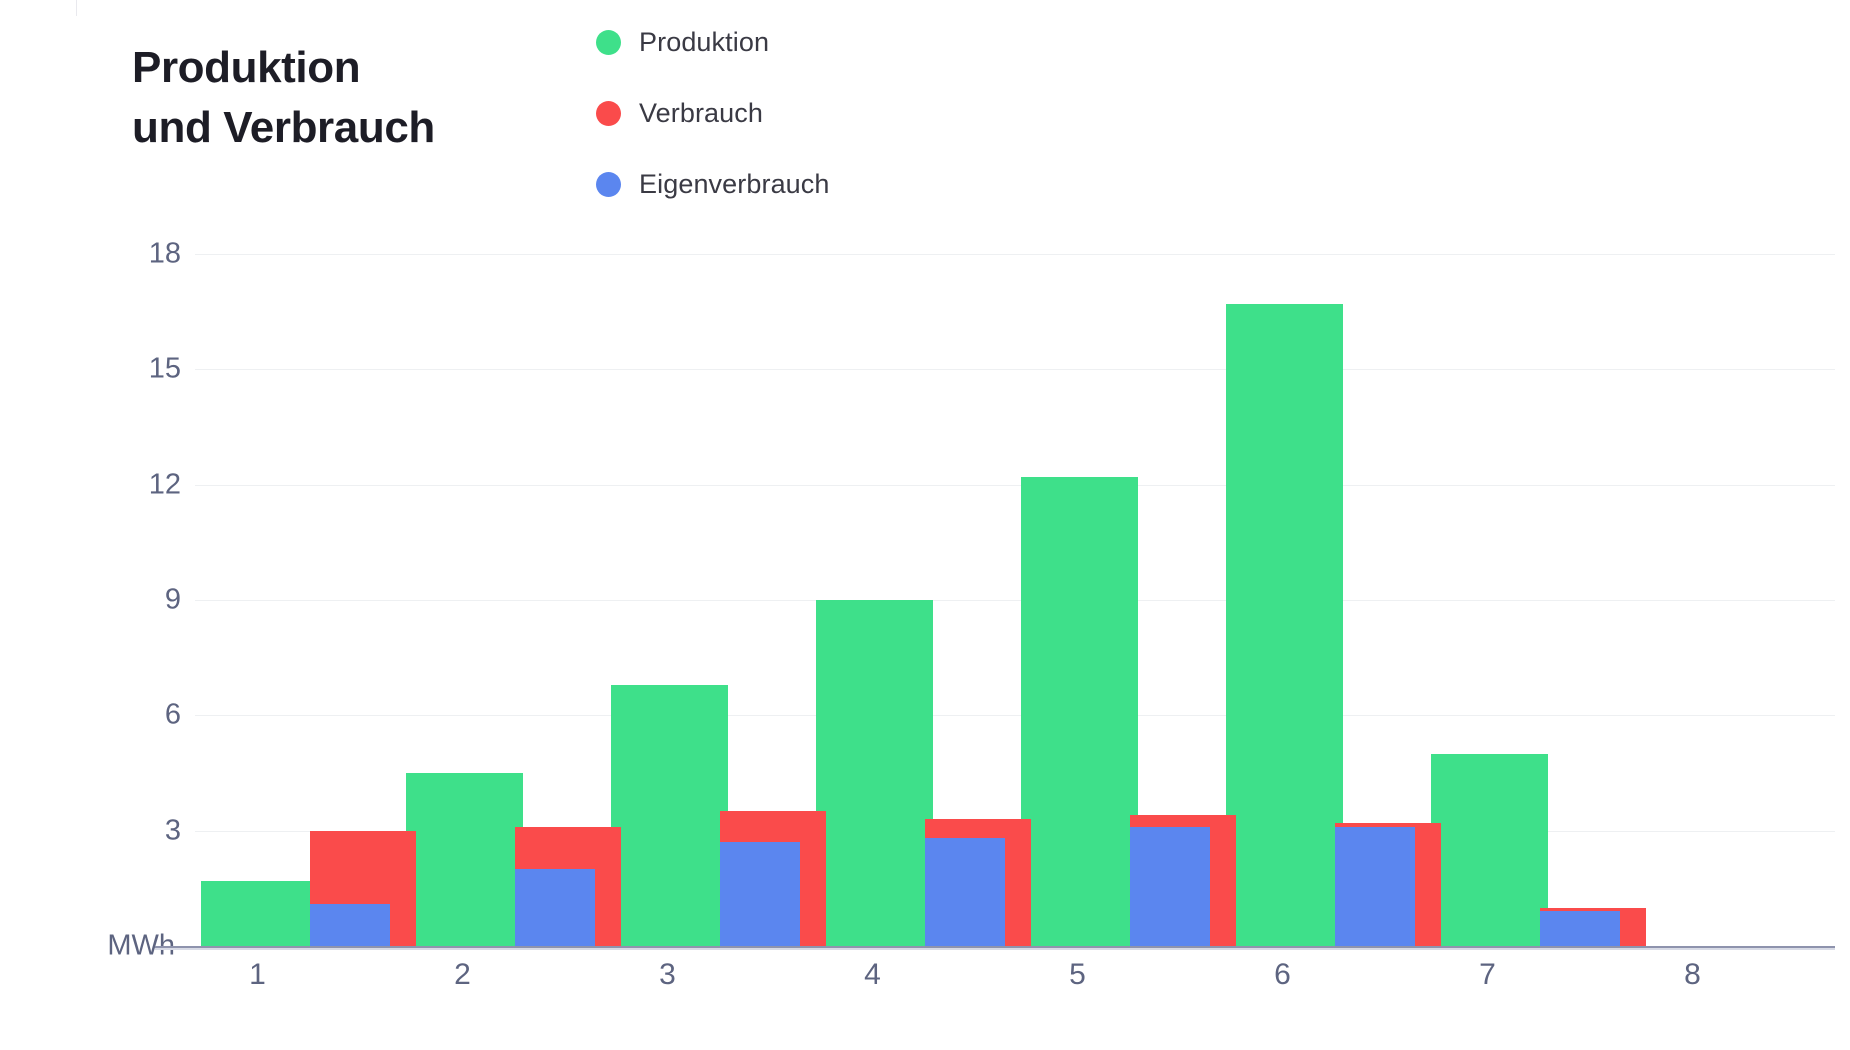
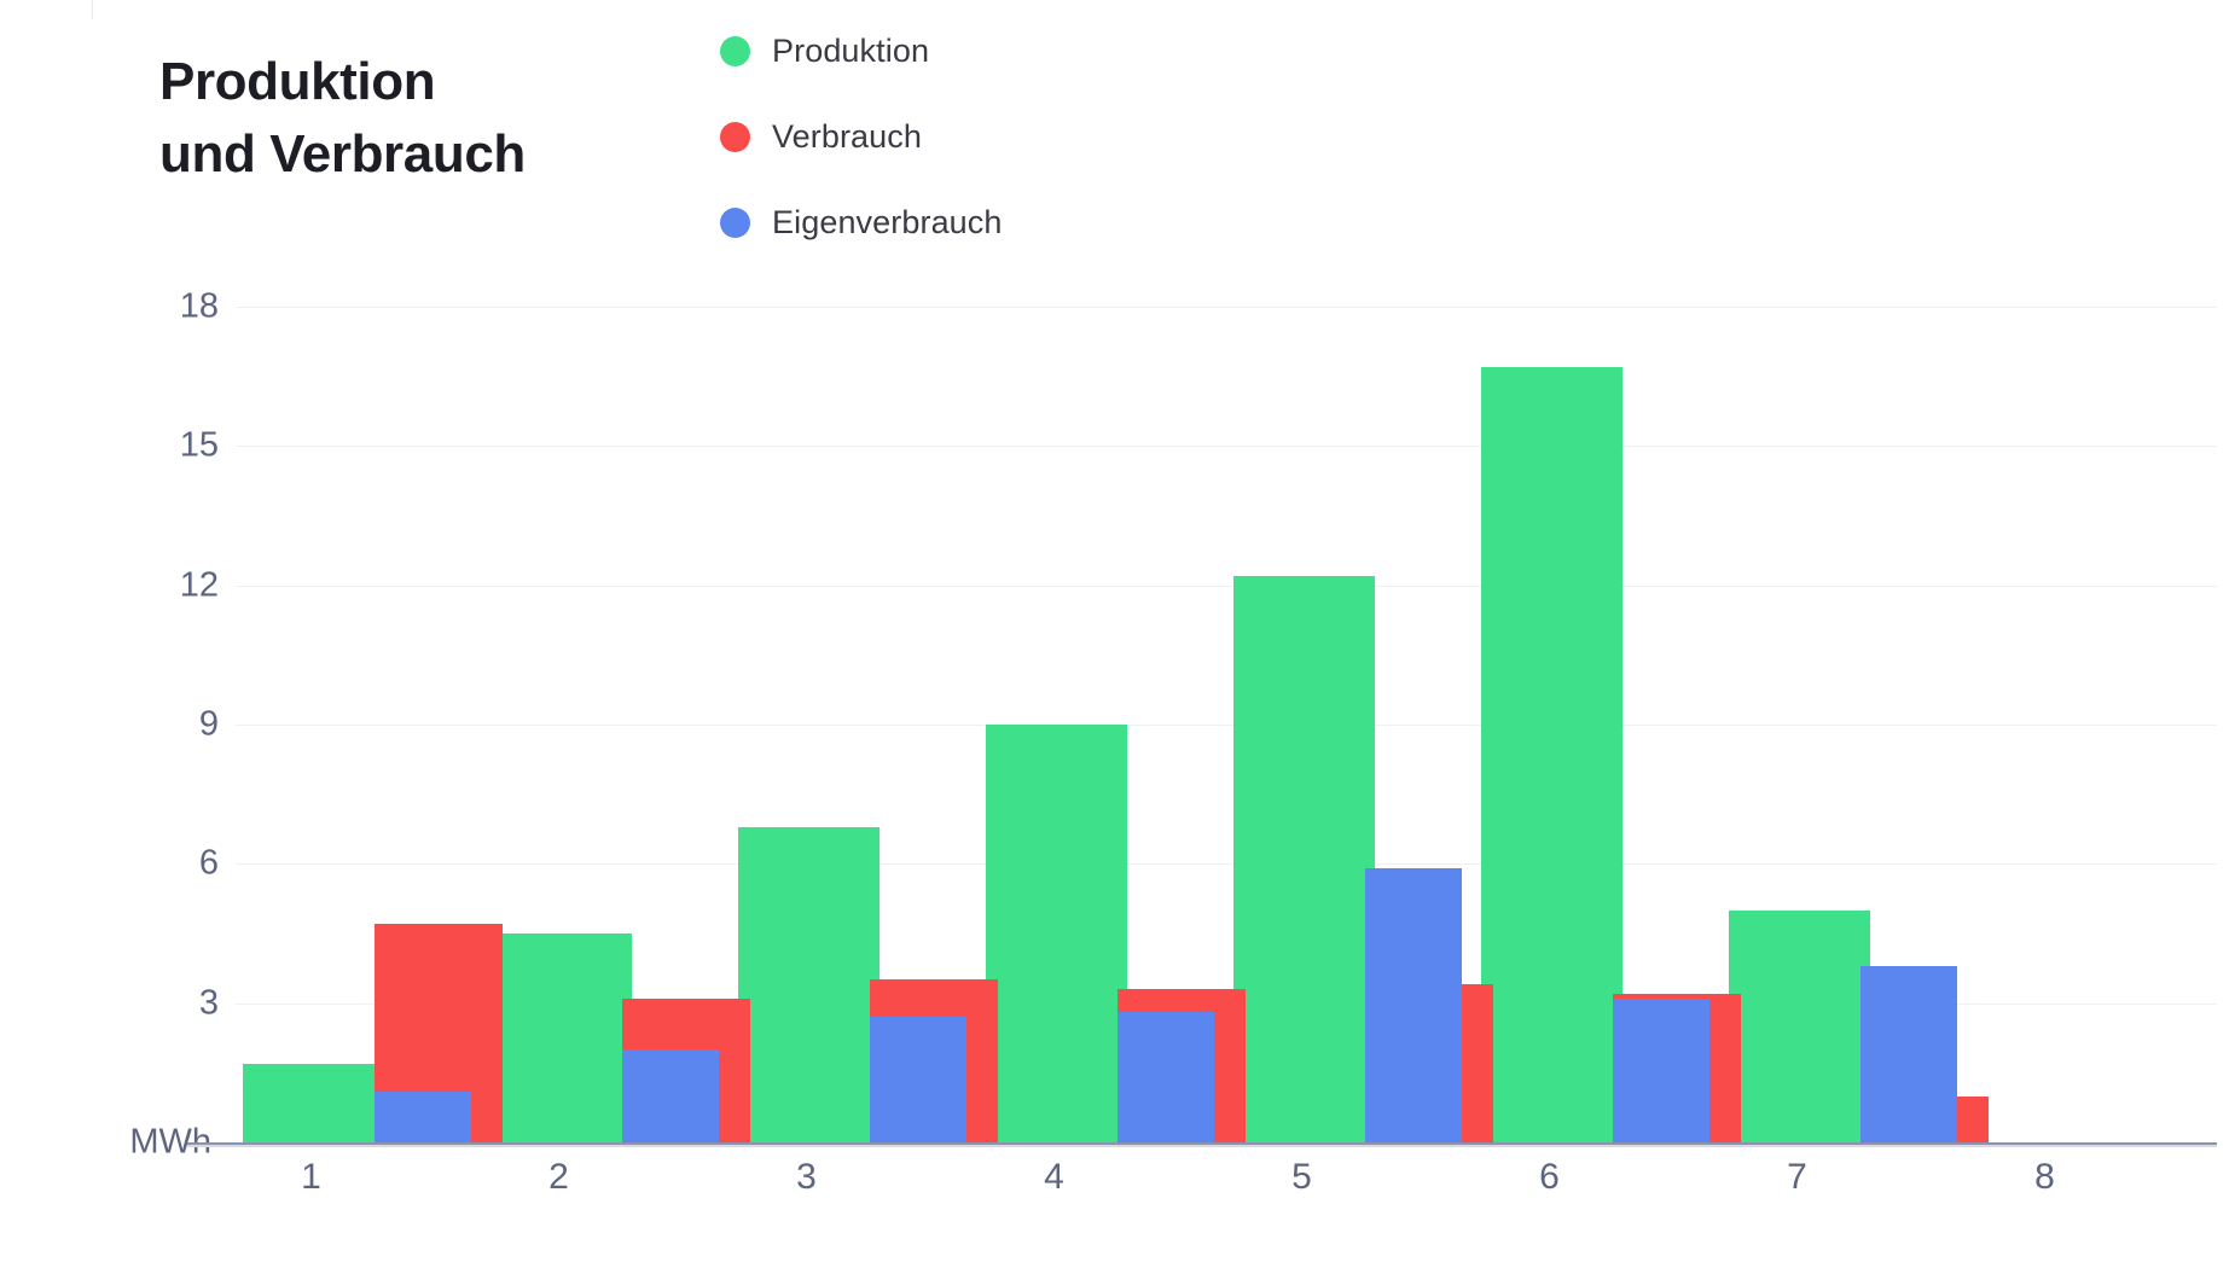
Verbrauch/1: 3.0 -> 4.7
Eigenverbrauch/5: 3.1 -> 5.9
Eigenverbrauch/7: 0.9 -> 3.8
